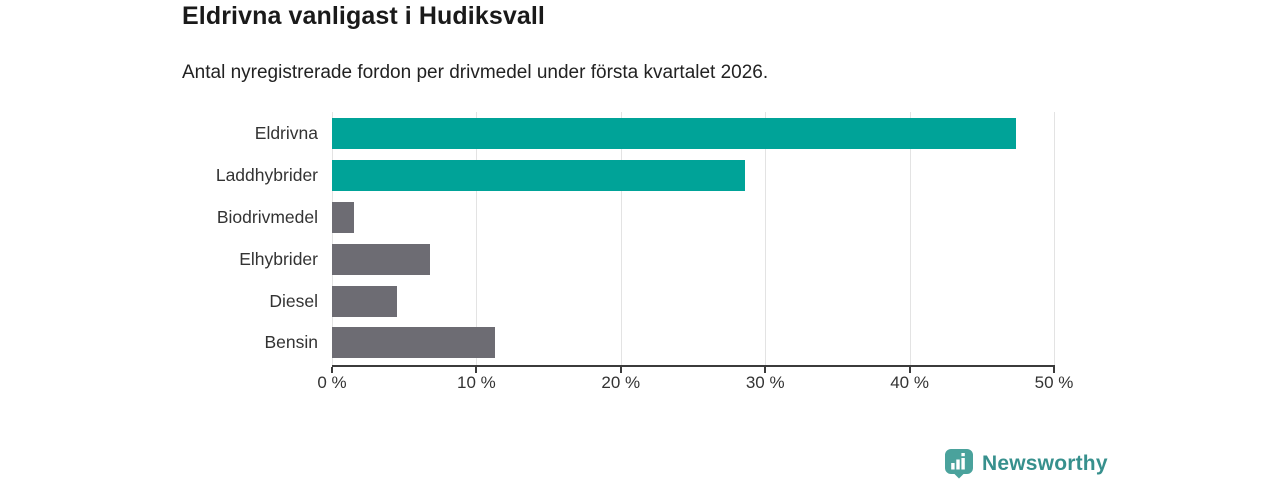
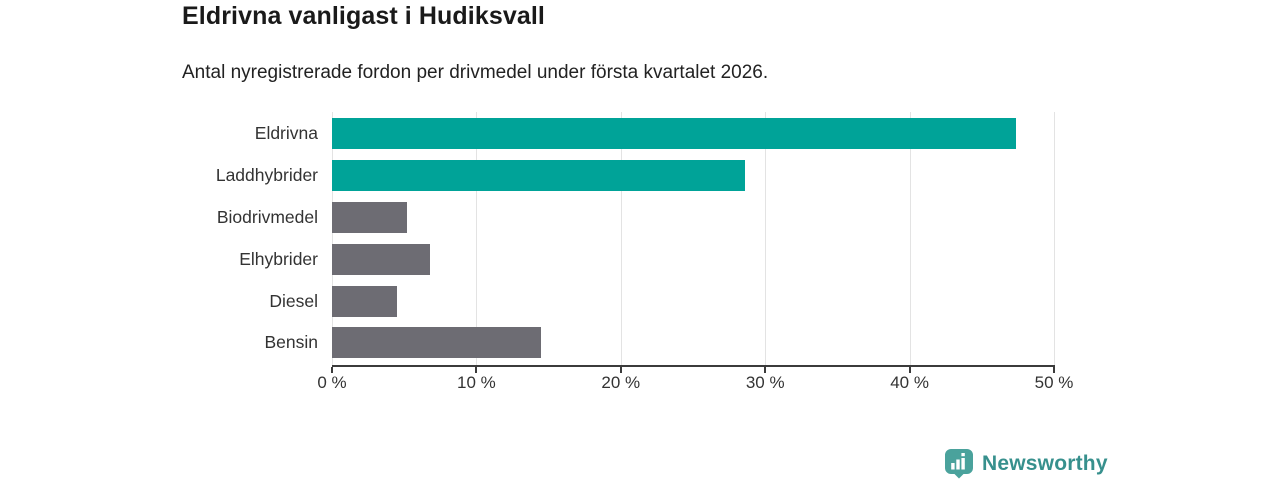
Biodrivmedel: 1.5% -> 5.2%
Bensin: 11.3% -> 14.5%
